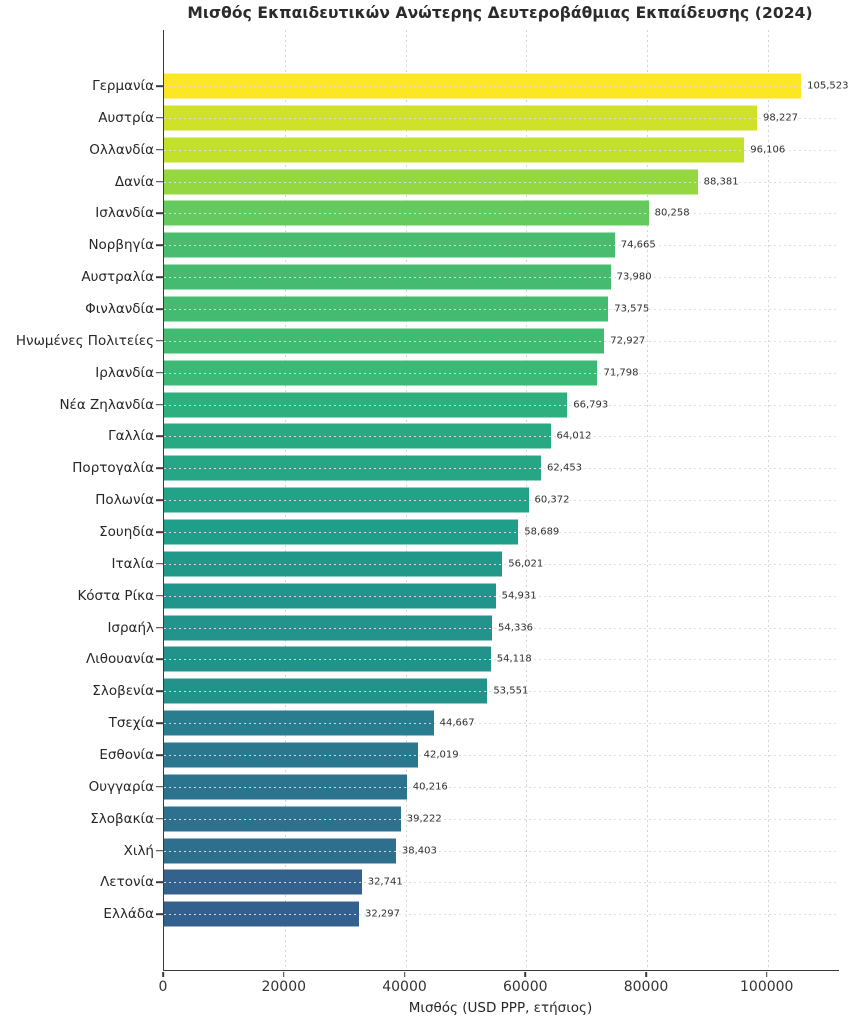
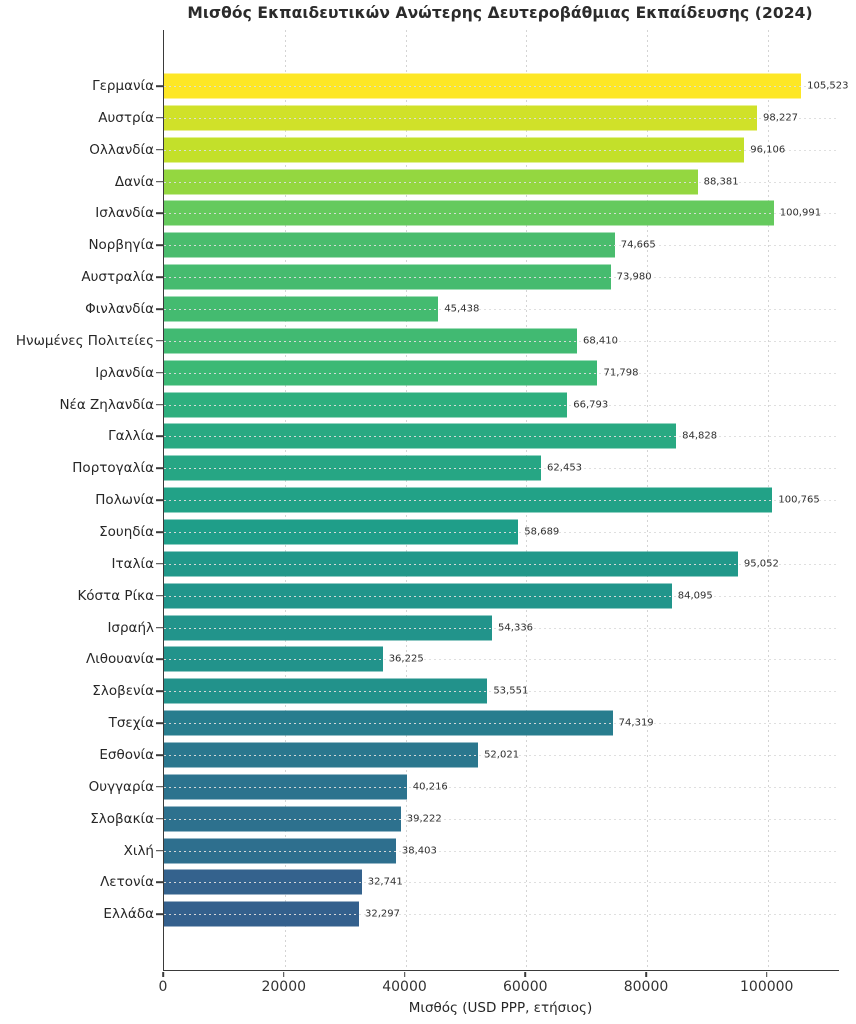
Ισλανδία: 80,258 -> 100,991
Φινλανδία: 73,575 -> 45,438
Ηνωμένες Πολιτείες: 72,927 -> 68,410
Γαλλία: 64,012 -> 84,828
Πολωνία: 60,372 -> 100,765
Ιταλία: 56,021 -> 95,052
Κόστα Ρίκα: 54,931 -> 84,095
Λιθουανία: 54,118 -> 36,225
Τσεχία: 44,667 -> 74,319
Εσθονία: 42,019 -> 52,021
